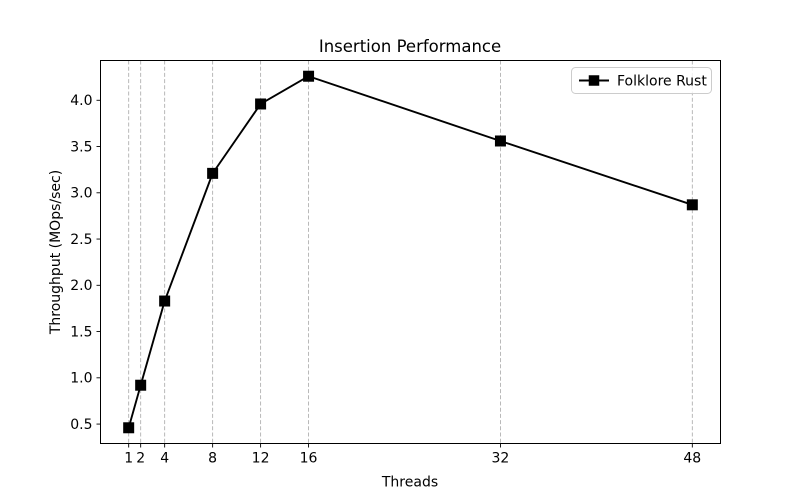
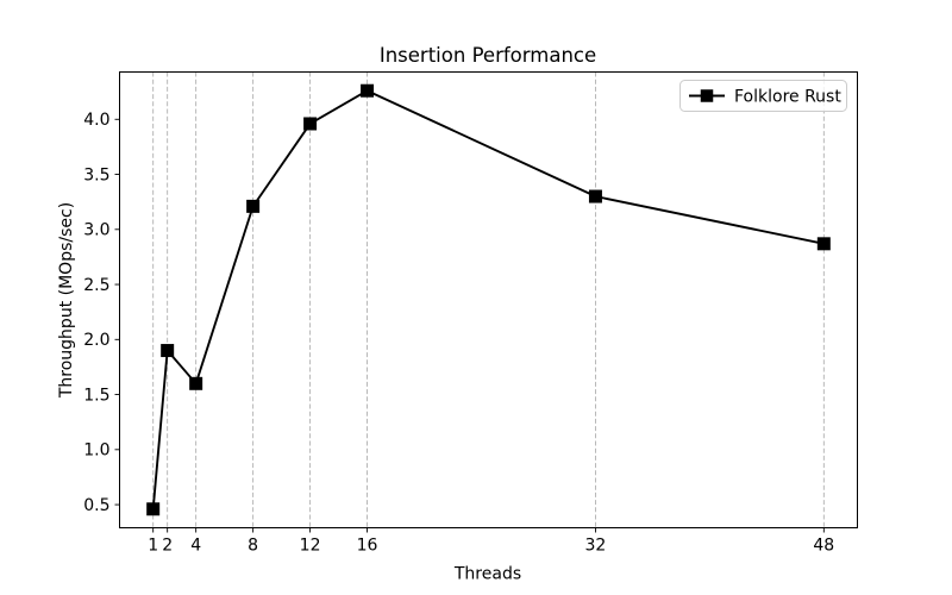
2: 0.9 -> 1.9
4: 1.8 -> 1.6
32: 3.6 -> 3.3
